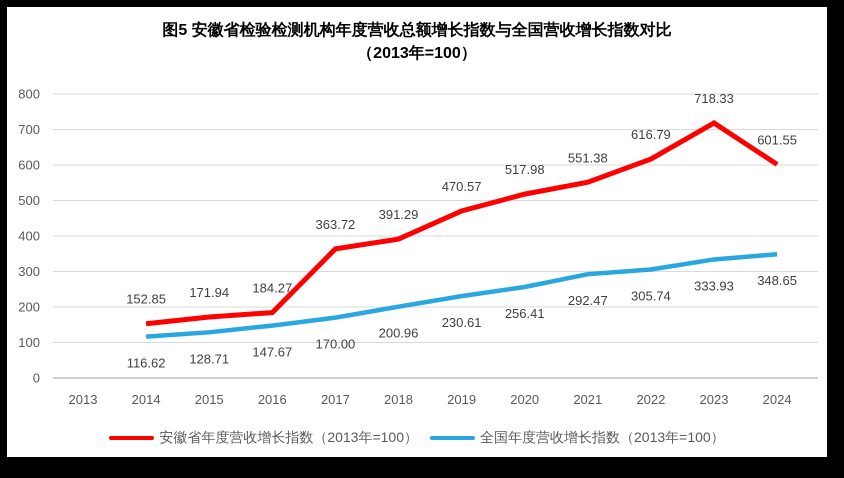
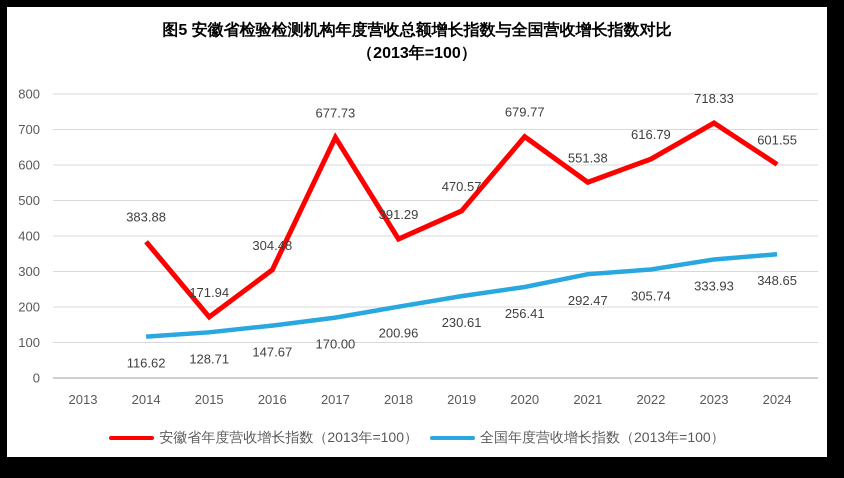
安徽省年度营收增长指数（2013年=100）/2014: 152.85 -> 383.88
安徽省年度营收增长指数（2013年=100）/2016: 184.27 -> 304.48
安徽省年度营收增长指数（2013年=100）/2017: 363.72 -> 677.73
安徽省年度营收增长指数（2013年=100）/2020: 517.98 -> 679.77
